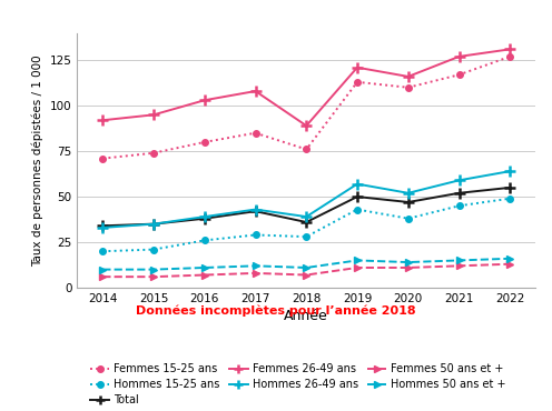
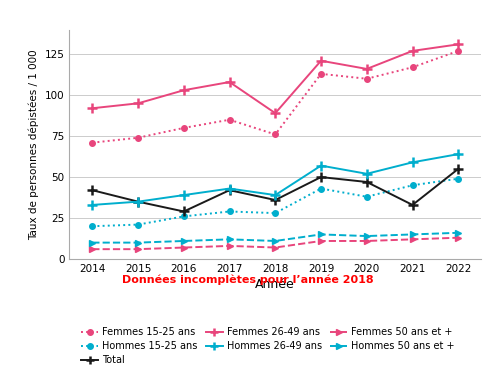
Total/2014: 34 -> 42
Total/2016: 38 -> 29
Total/2021: 52 -> 33
